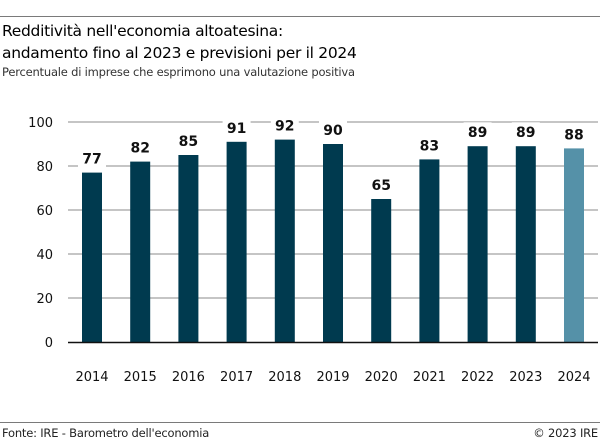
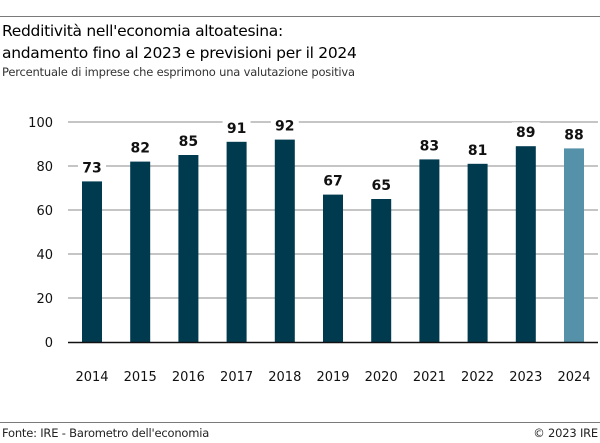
2014: 77 -> 73
2019: 90 -> 67
2022: 89 -> 81
